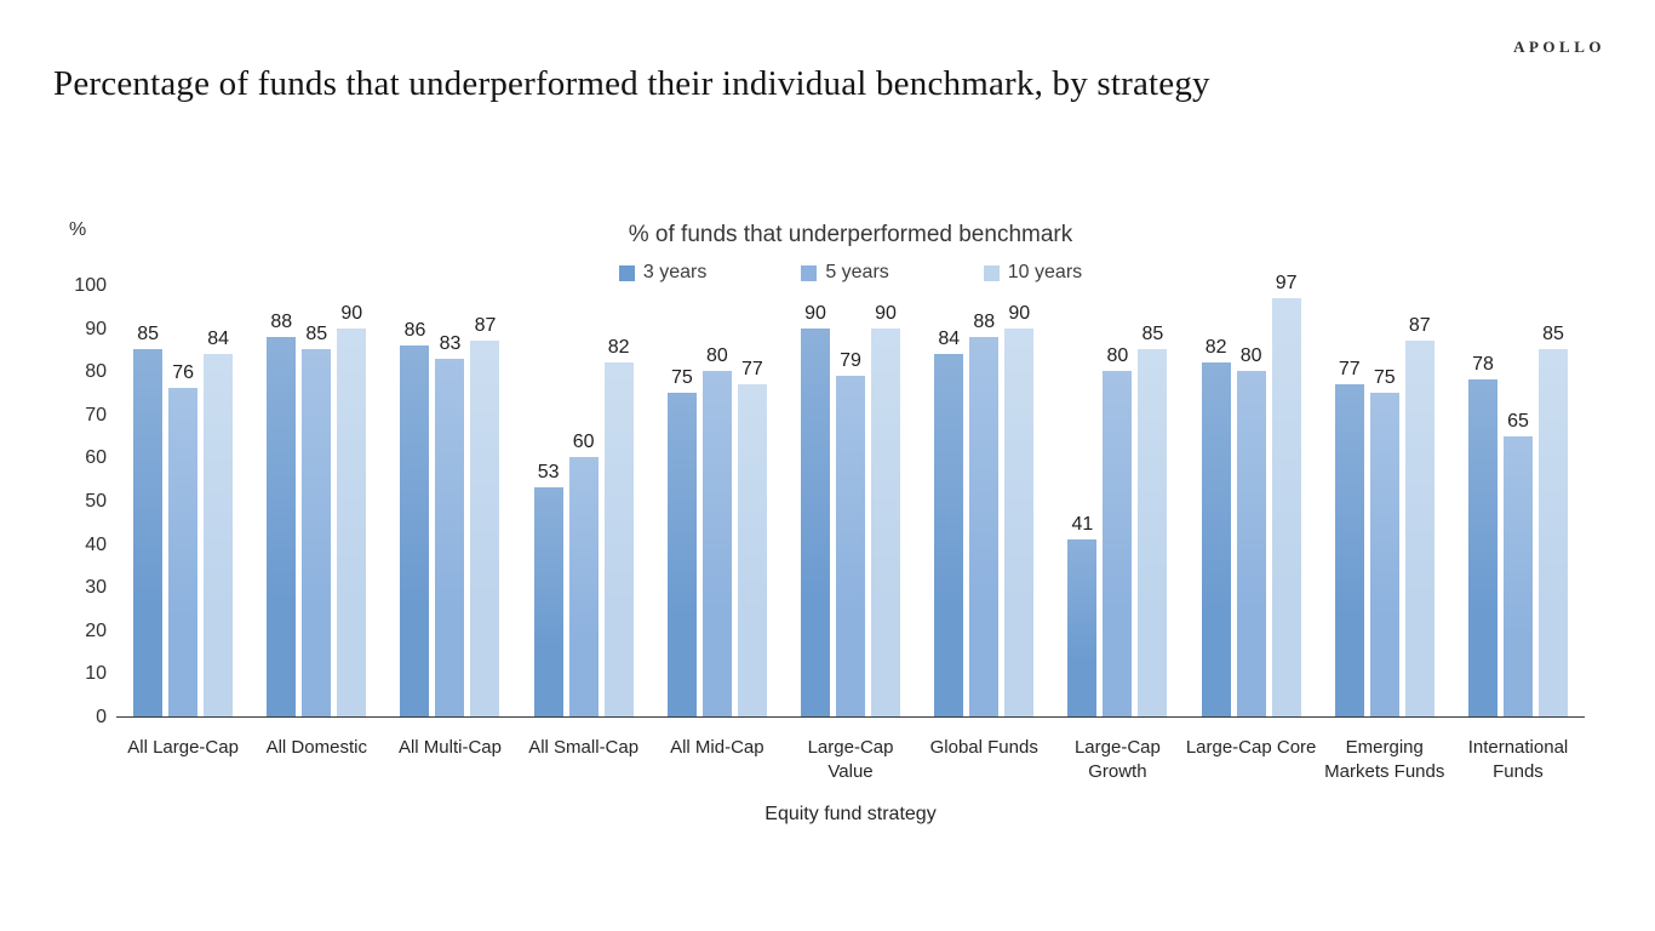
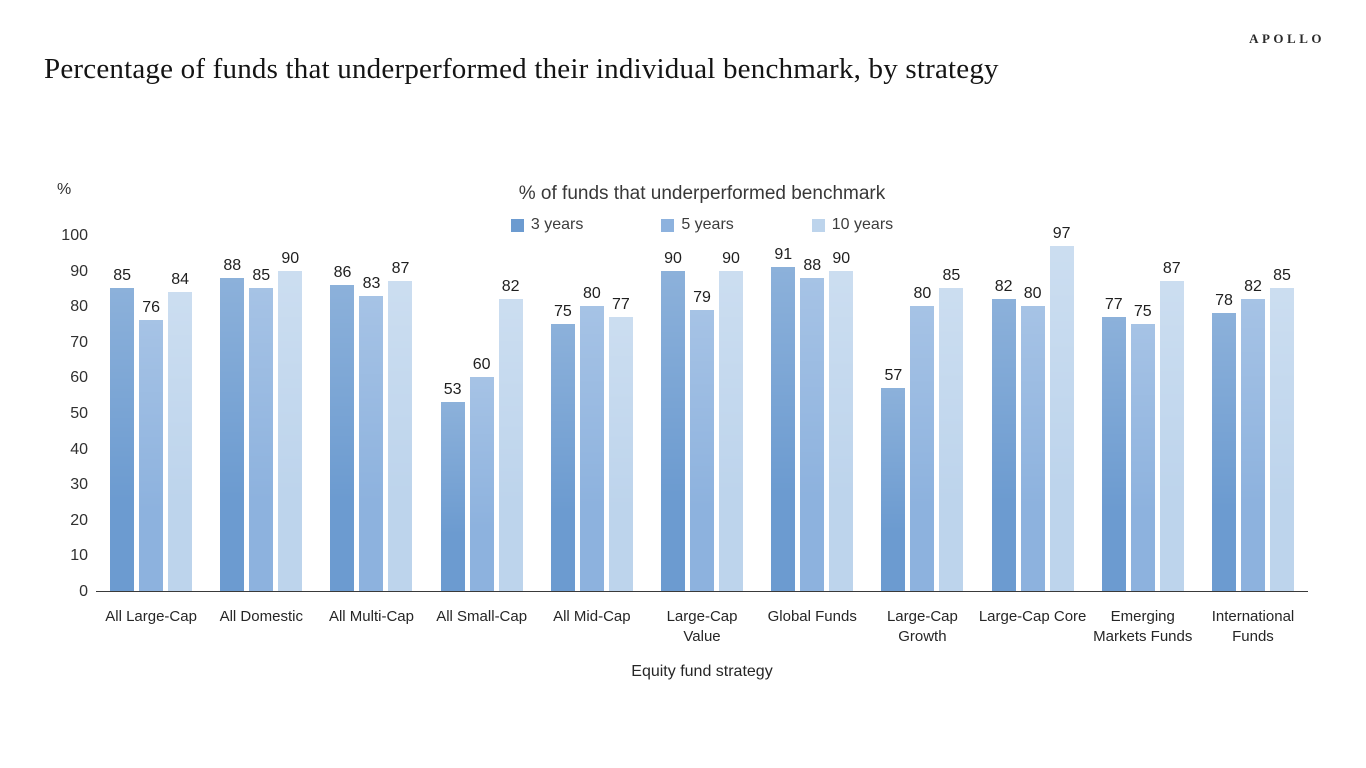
3 years/Global Funds: 84 -> 91
3 years/Large-Cap Growth: 41 -> 57
5 years/International Funds: 65 -> 82
